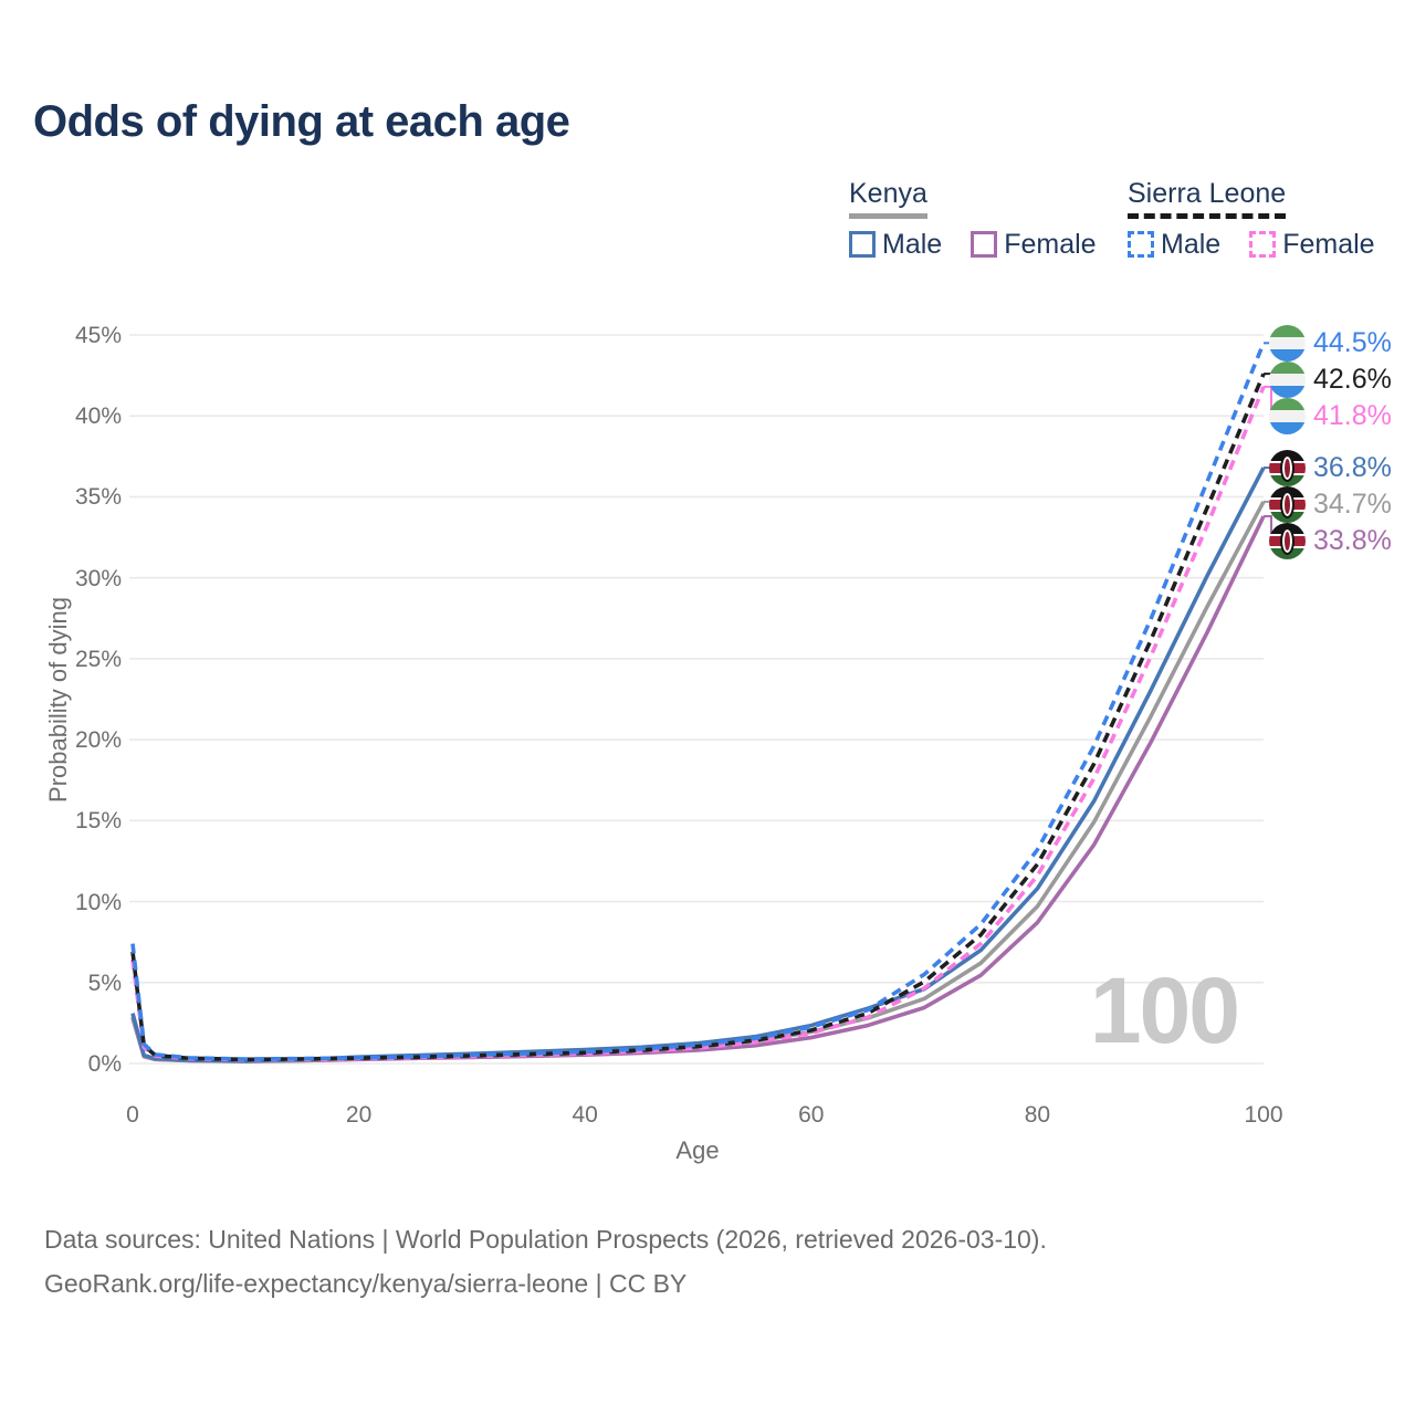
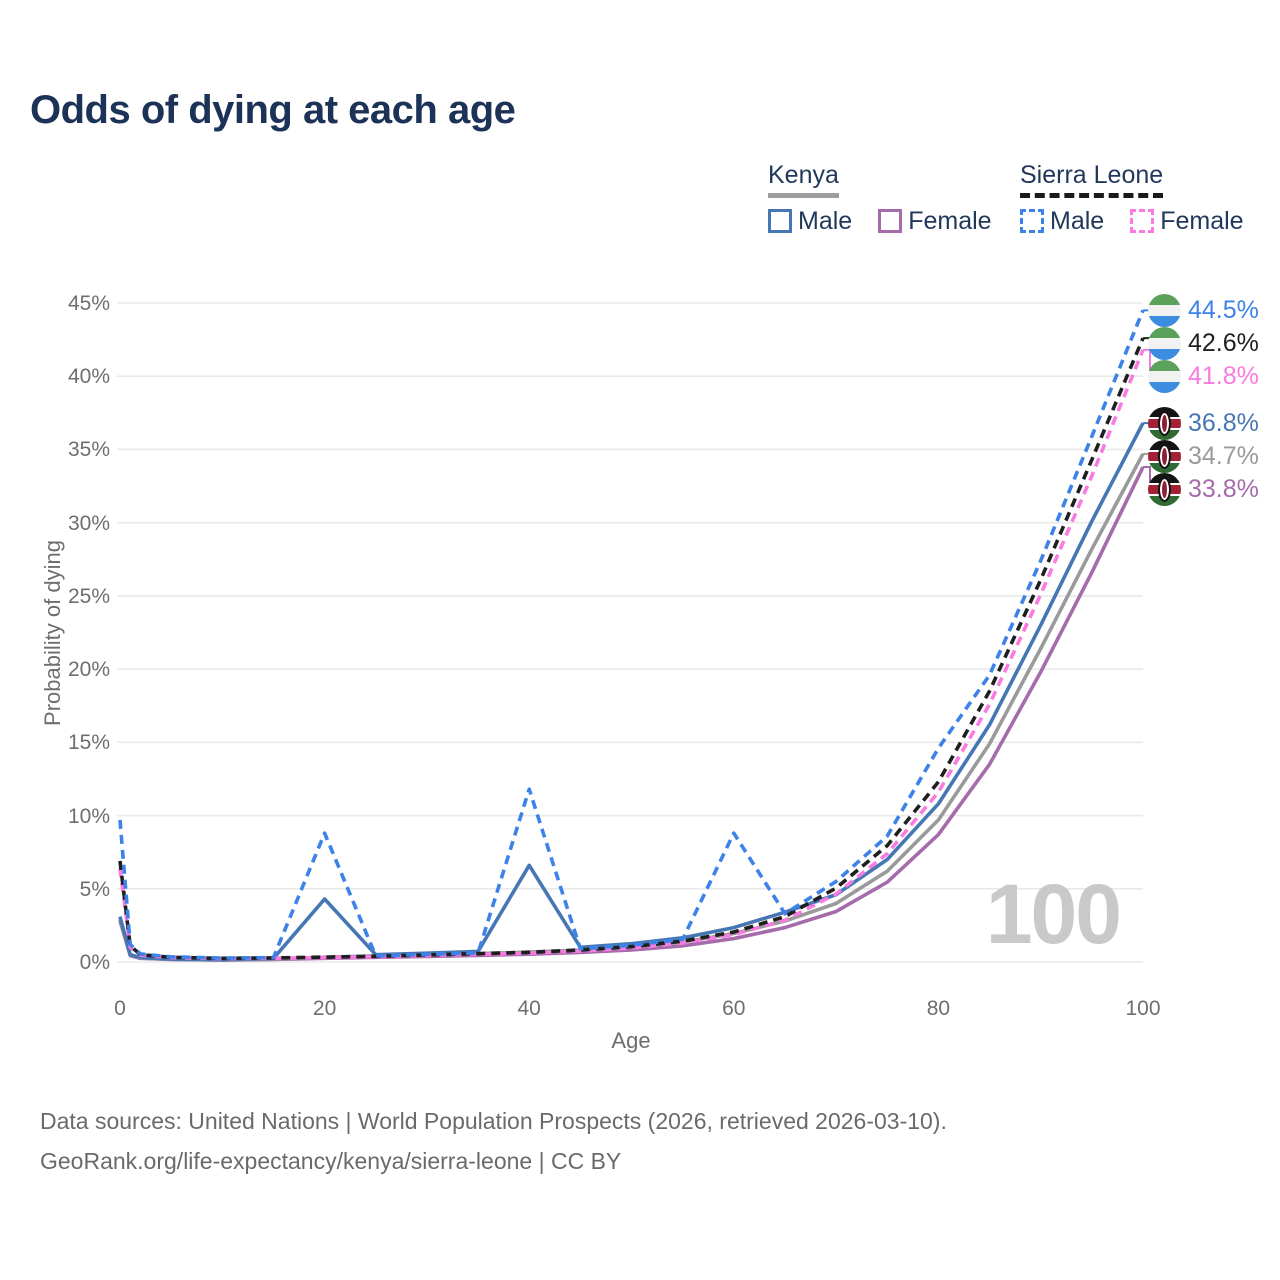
Sierra Leone Male/0: 7.4% -> 9.7%
Sierra Leone Male/20: 0.3% -> 8.8%
Kenya Male/20: 0.4% -> 4.3%
Sierra Leone Male/40: 0.7% -> 11.8%
Kenya Male/40: 0.8% -> 6.6%
Sierra Leone Male/60: 2.2% -> 8.8%
Sierra Leone Male/80: 13.2% -> 14.6%
